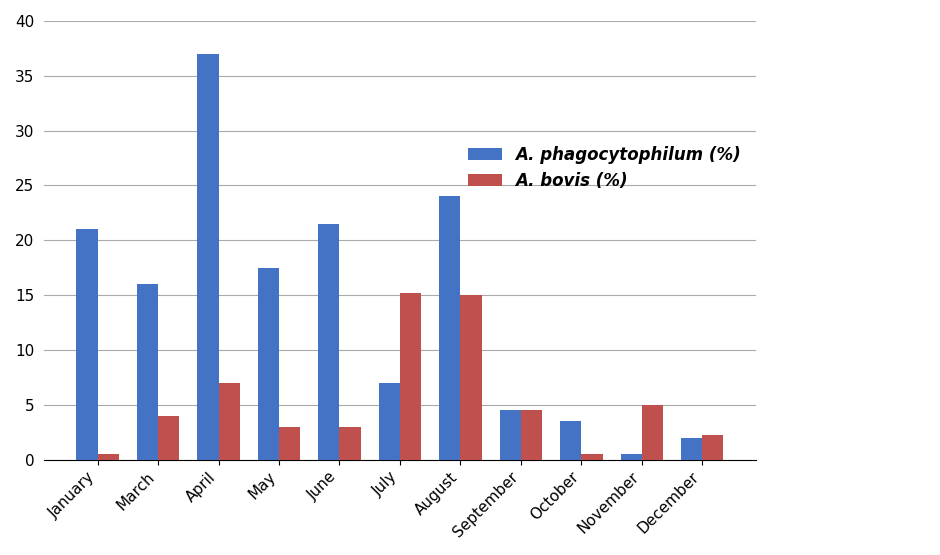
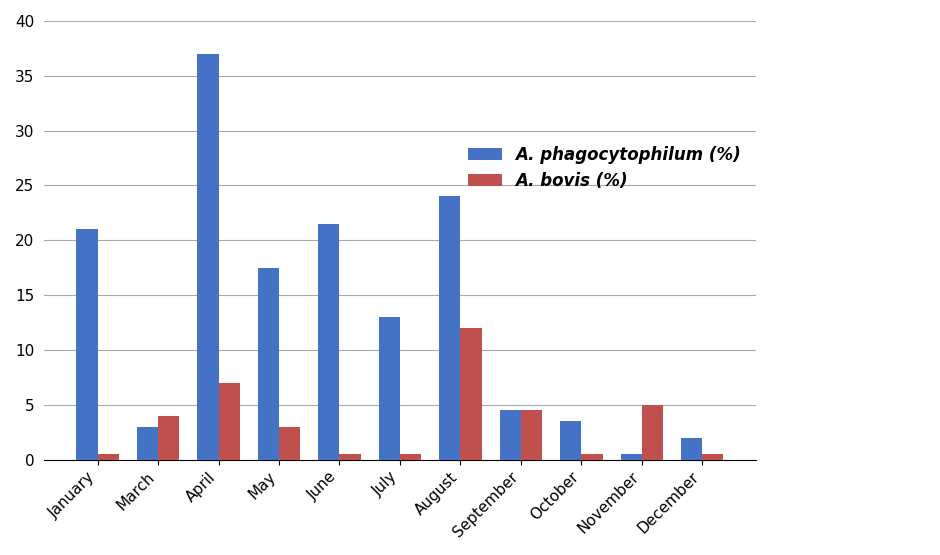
A. phagocytophilum (%)/March: 16.0 -> 3.0
A. bovis (%)/June: 3.0 -> 0.5
A. phagocytophilum (%)/July: 7.0 -> 13.0
A. bovis (%)/July: 15.2 -> 0.5
A. bovis (%)/August: 15.0 -> 12.0
A. bovis (%)/December: 2.2 -> 0.5
